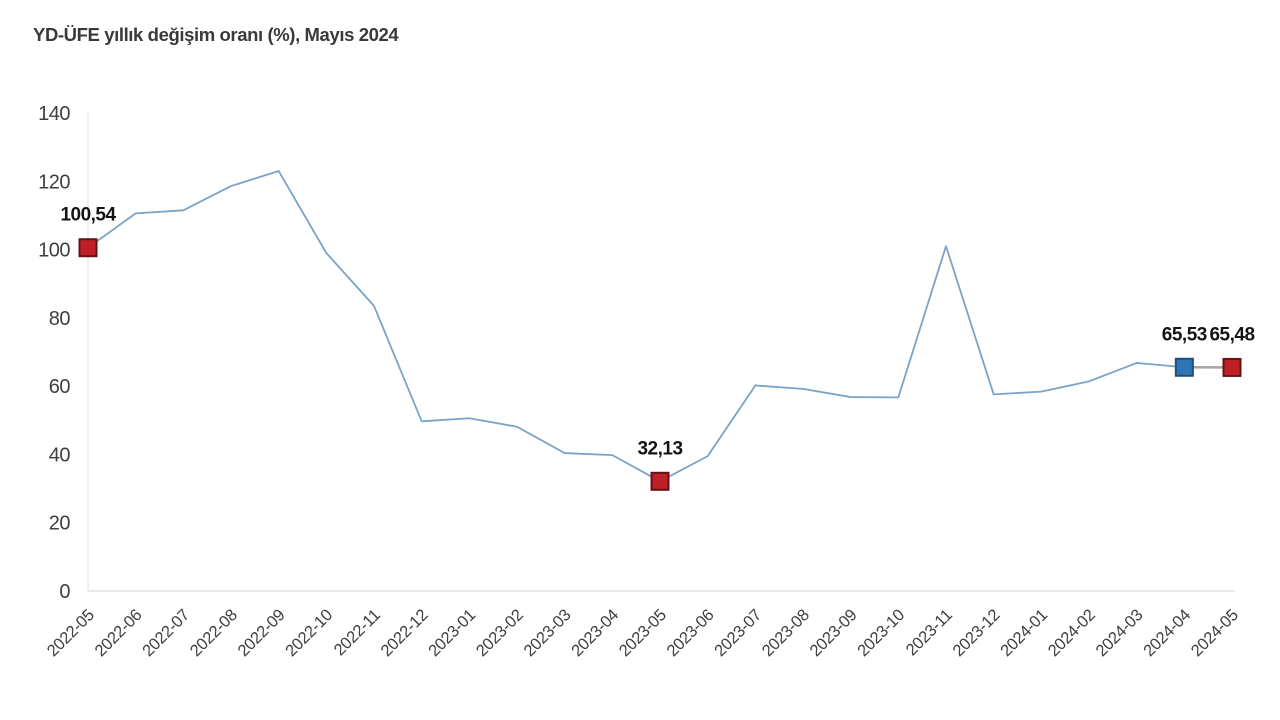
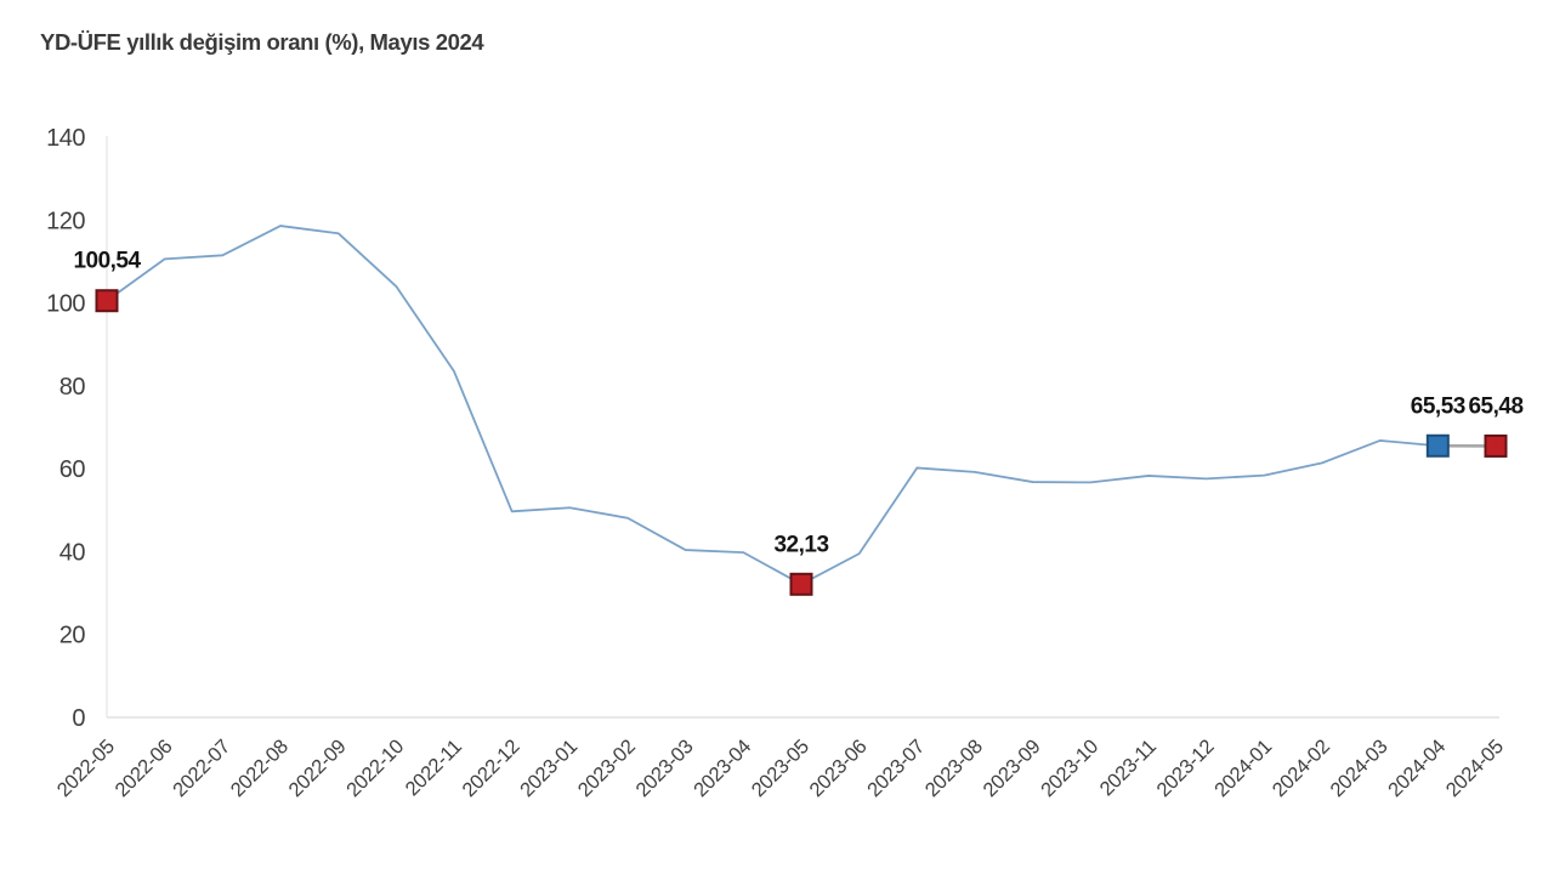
2022-09: 123 -> 117
2022-10: 99 -> 104
2023-11: 101 -> 58
